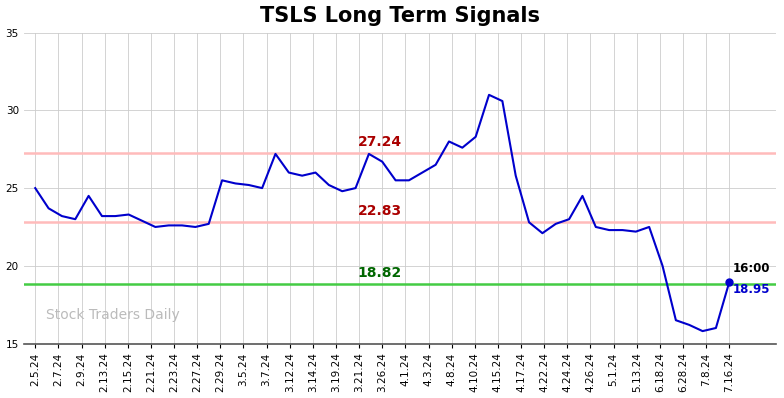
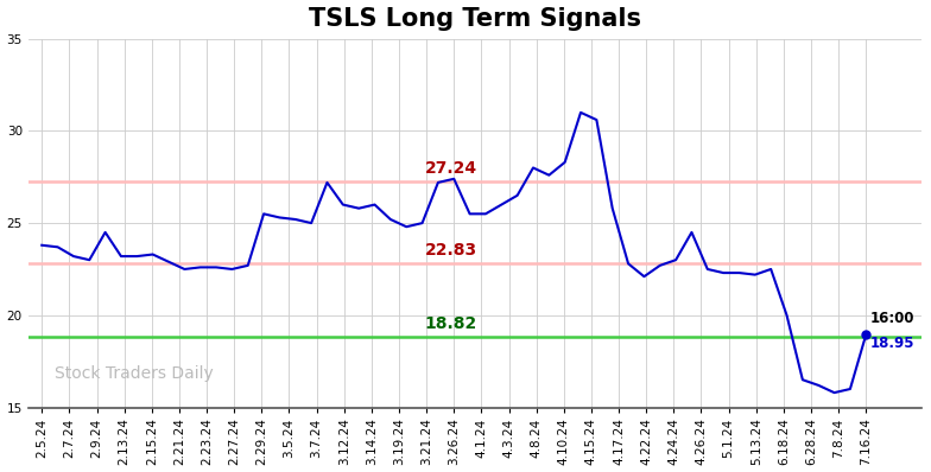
2.5.24: 25.0 -> 23.8
3.26.24: 26.7 -> 27.4
